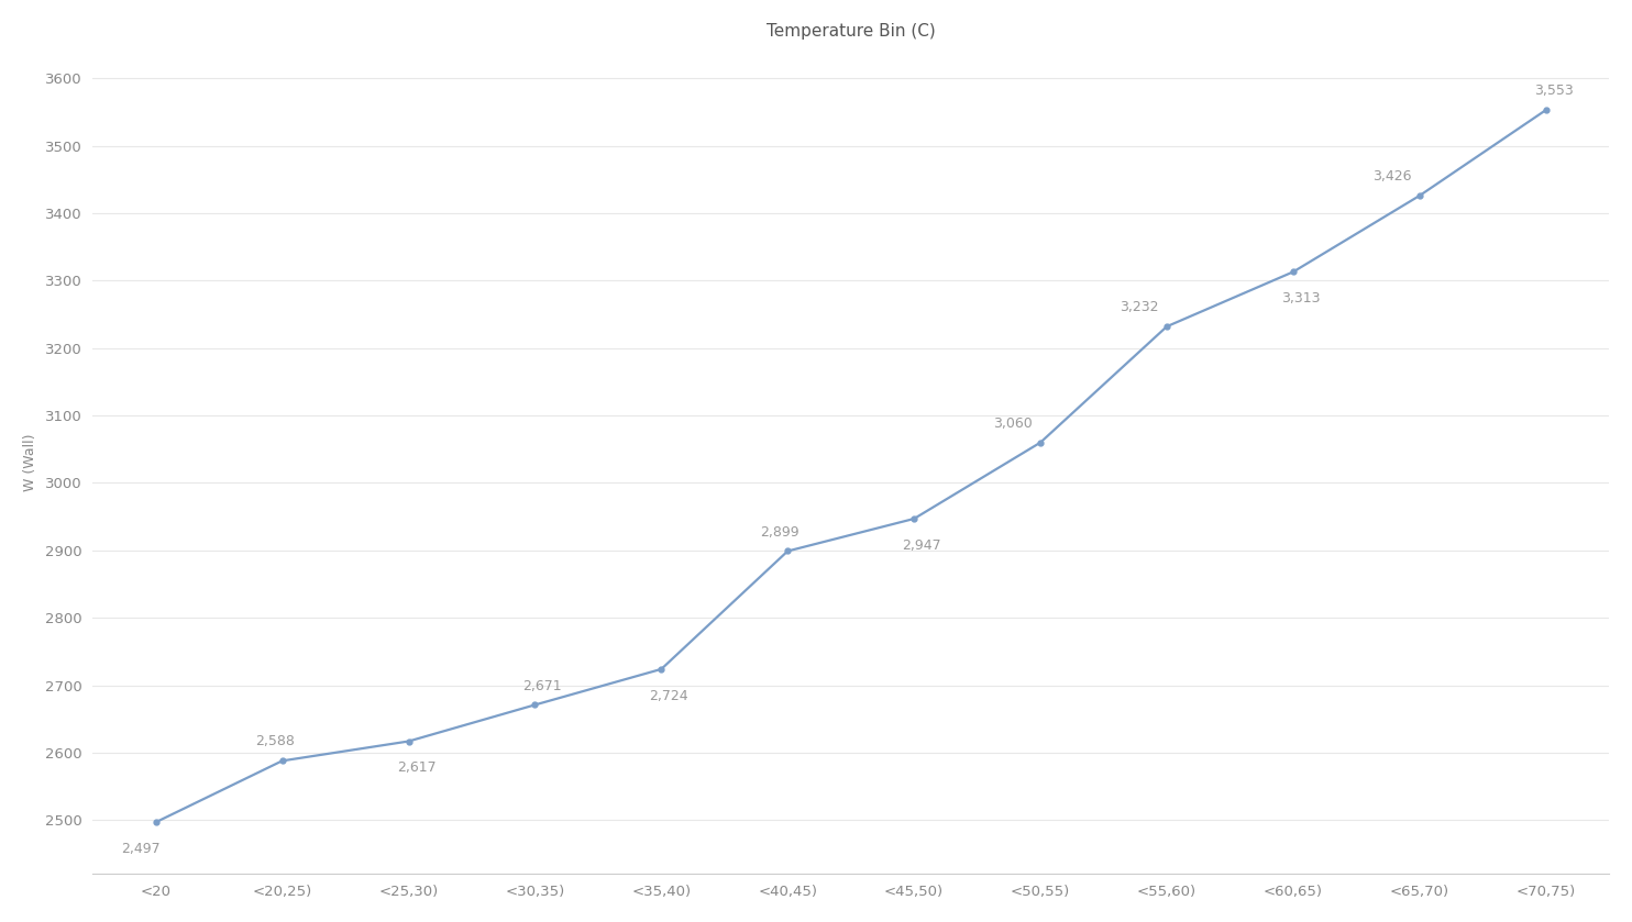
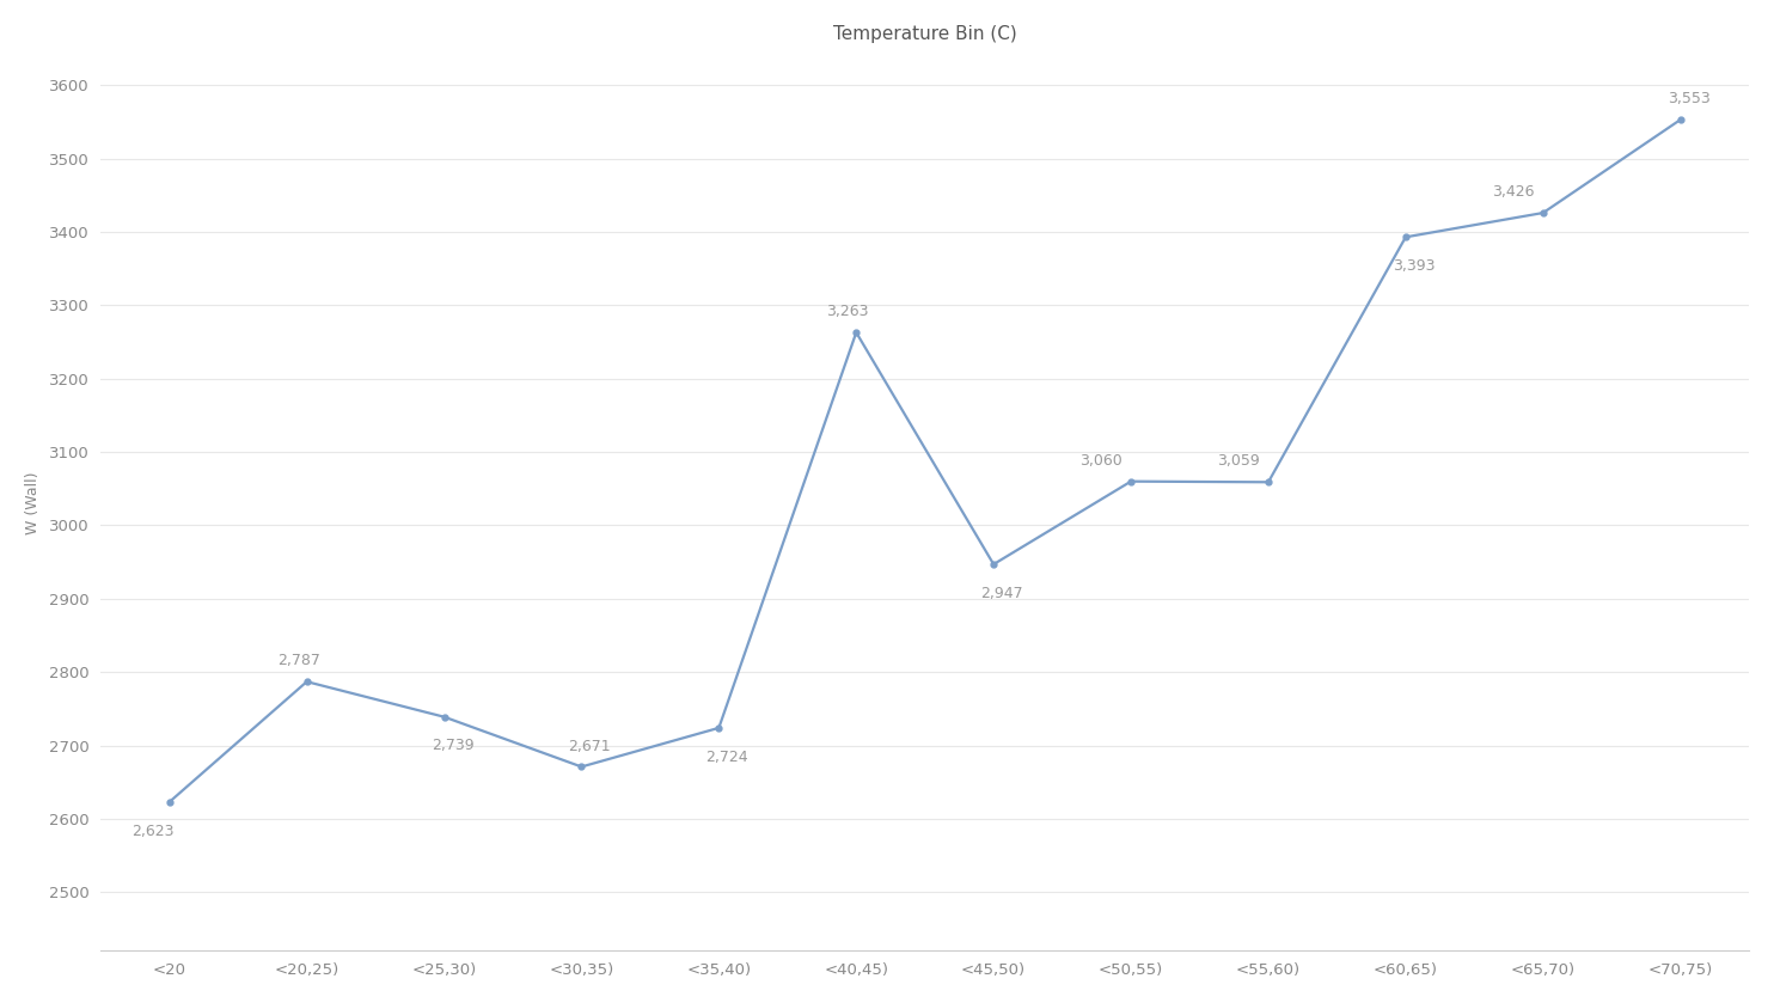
<20: 2,497 -> 2,623
<20,25): 2,588 -> 2,787
<25,30): 2,617 -> 2,739
<40,45): 2,899 -> 3,263
<55,60): 3,232 -> 3,059
<60,65): 3,313 -> 3,393
